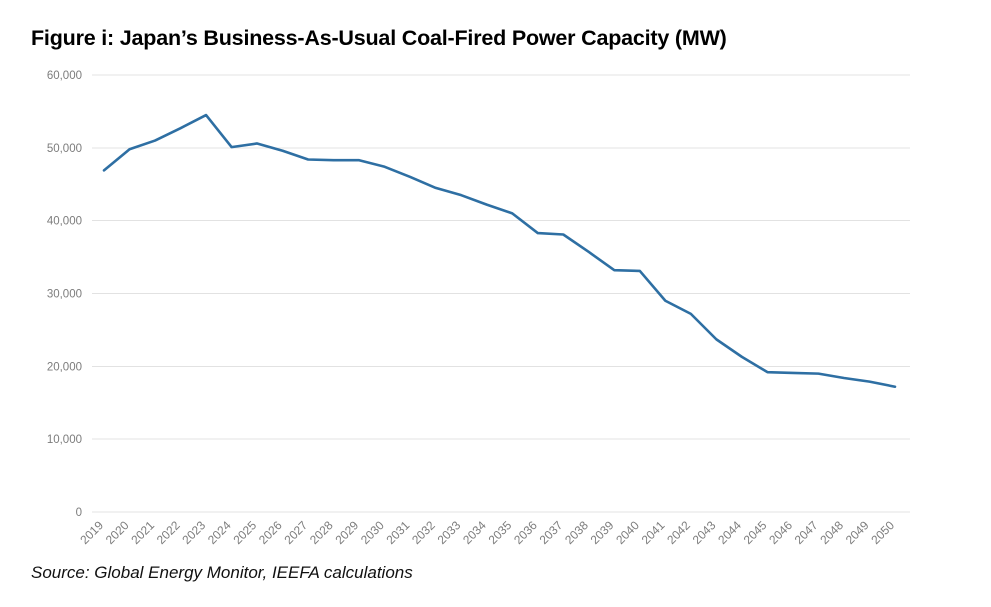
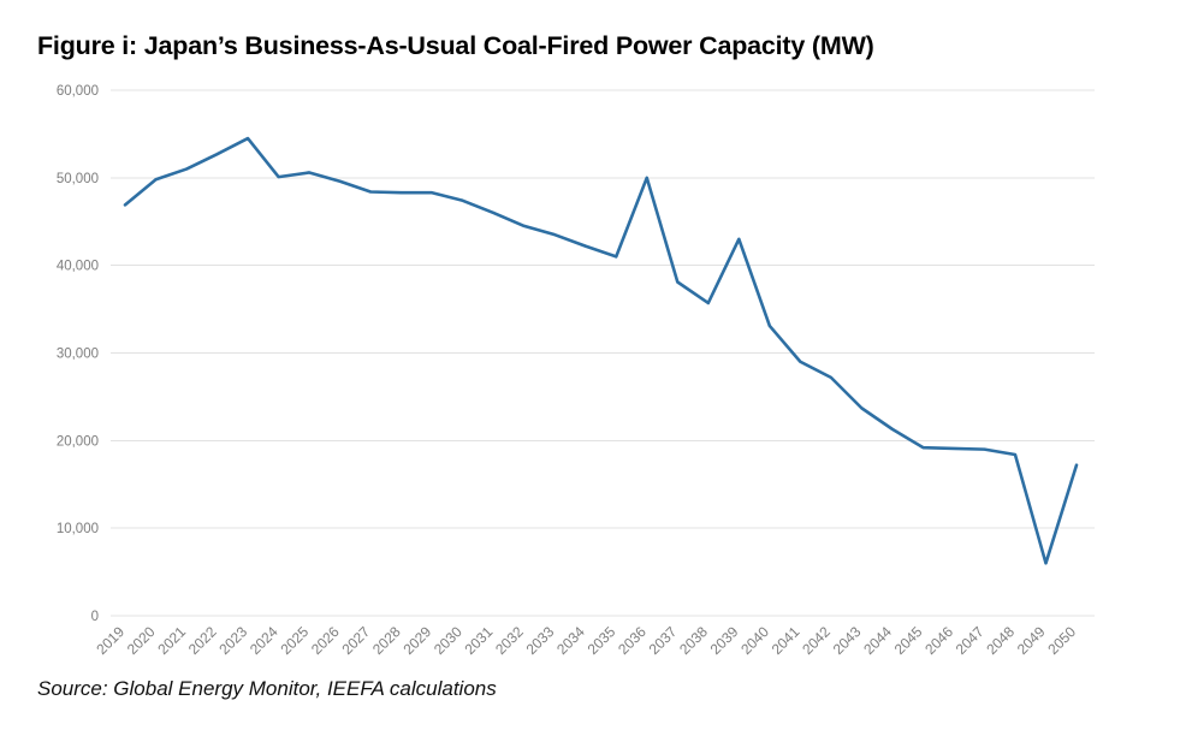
2036: 38000 -> 50000
2039: 33000 -> 43000
2049: 18000 -> 6000
